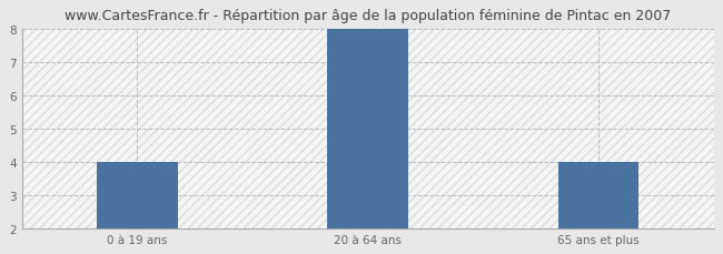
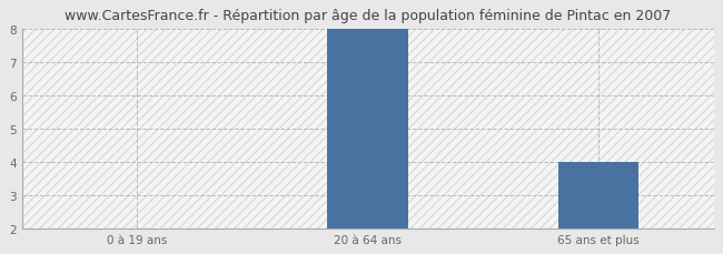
0 à 19 ans: 4 -> 2
